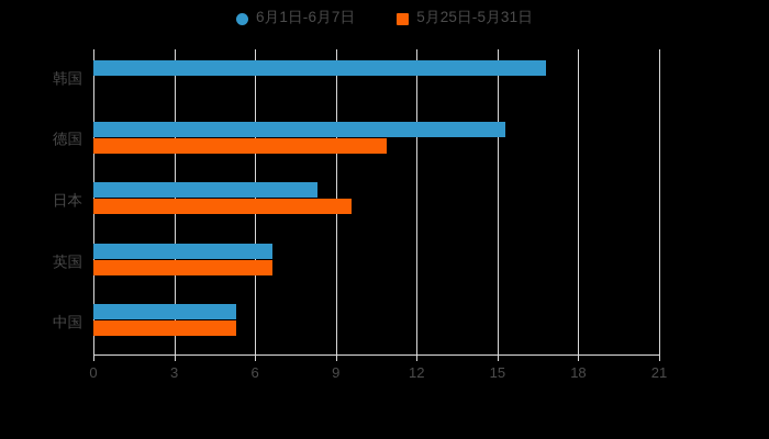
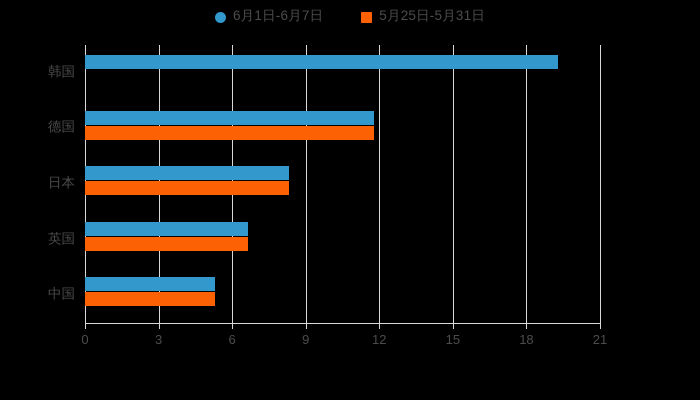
6月1日-6月7日/韩国: 16.8 -> 19.3
6月1日-6月7日/德国: 15.3 -> 11.8
5月25日-5月31日/德国: 10.9 -> 11.8
5月25日-5月31日/日本: 9.6 -> 8.3
